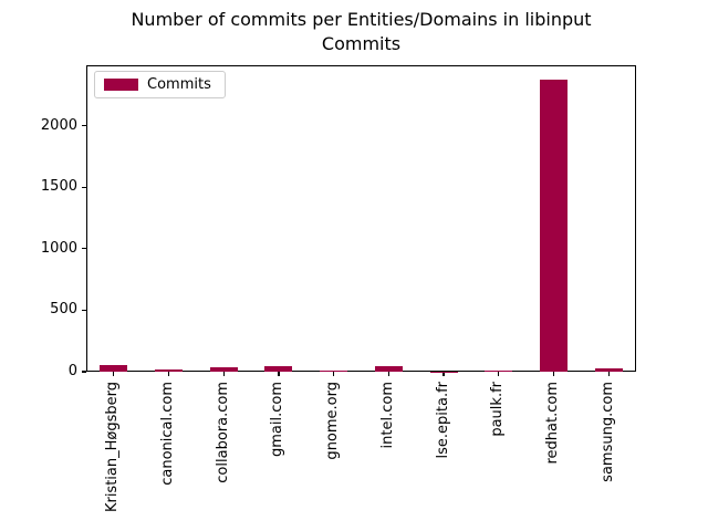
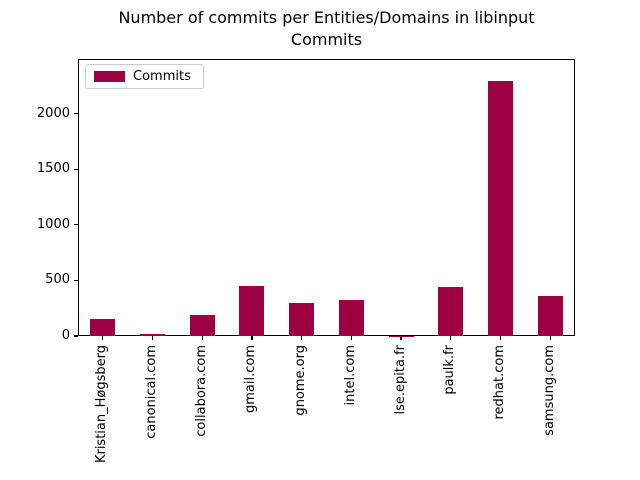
Kristian_Høgsberg: 60 -> 150
collabora.com: 40 -> 190
gmail.com: 40 -> 450
gnome.org: 10 -> 300
intel.com: 40 -> 320
paulk.fr: 10 -> 440
redhat.com: 2370 -> 2290
samsung.com: 20 -> 360
